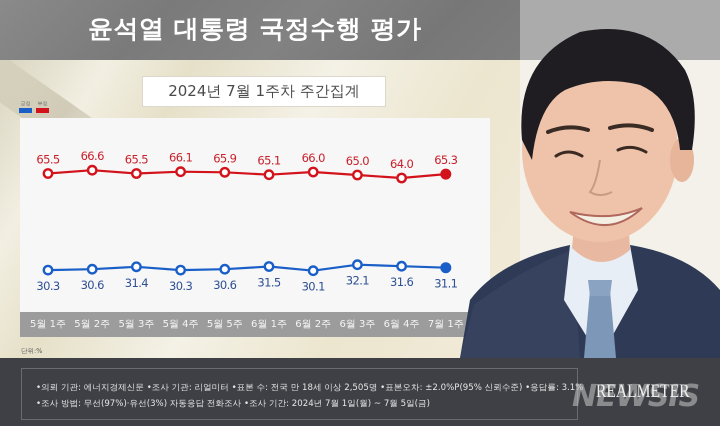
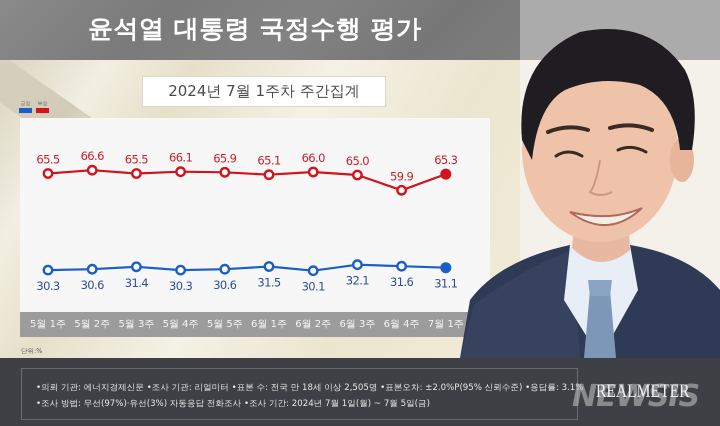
부정/6월 4주: 64.0 -> 59.9
